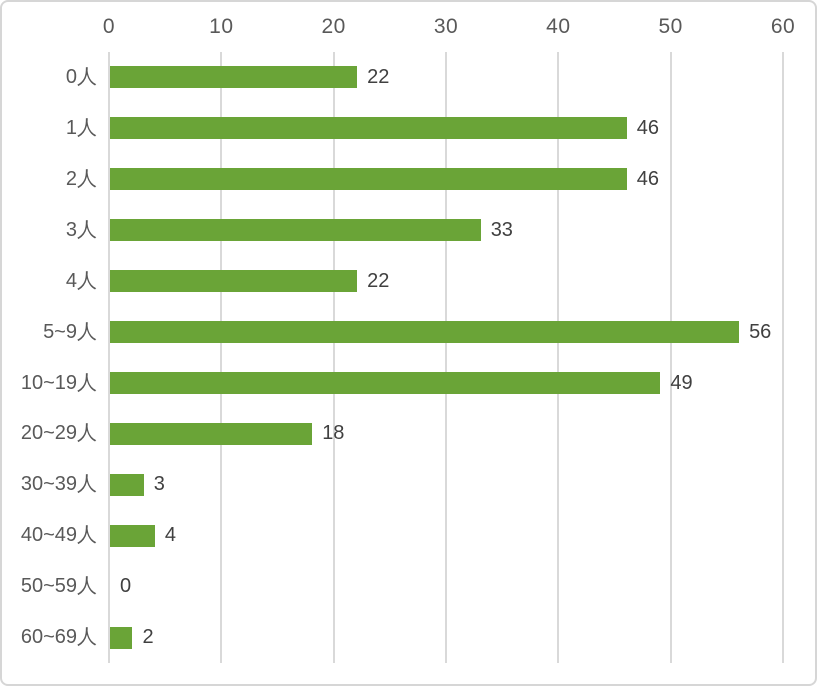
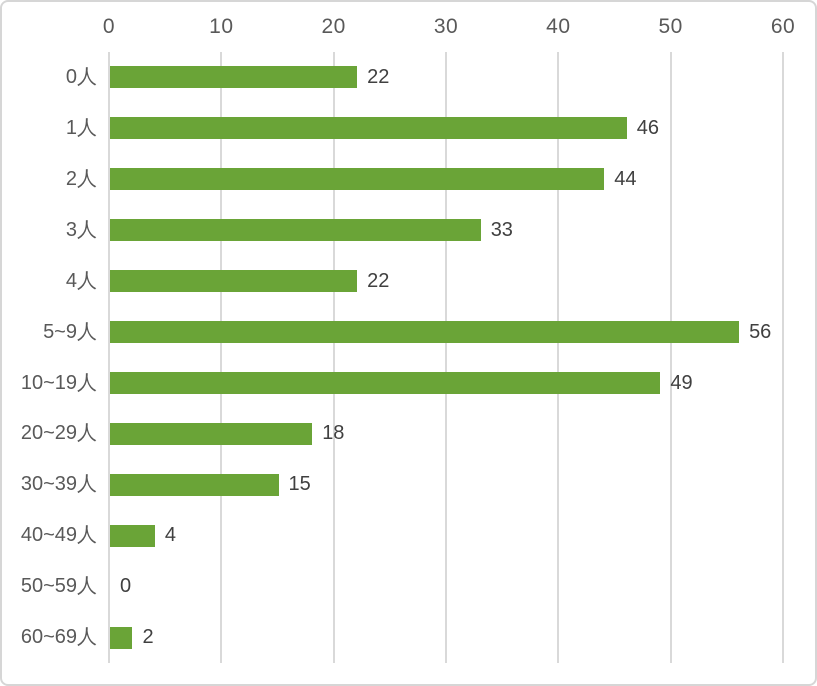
2人: 46 -> 44
30~39人: 3 -> 15
